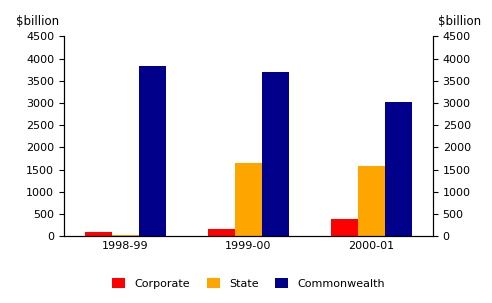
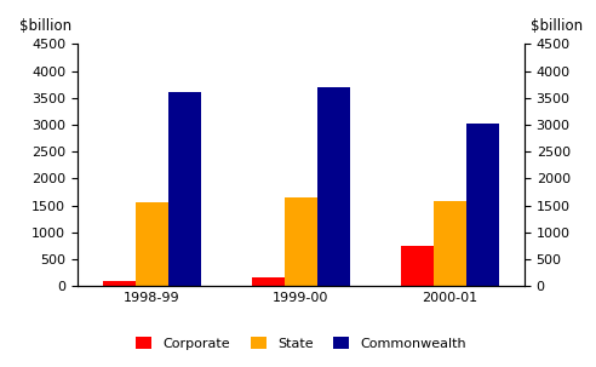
State/1998-99: 20 -> 1550
Commonwealth/1998-99: 3820 -> 3600
Corporate/2000-01: 400 -> 750
